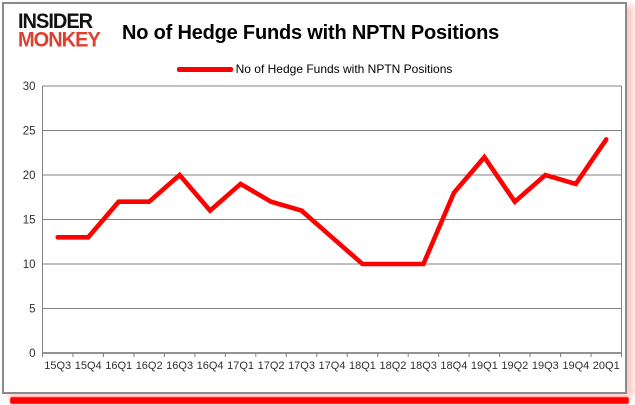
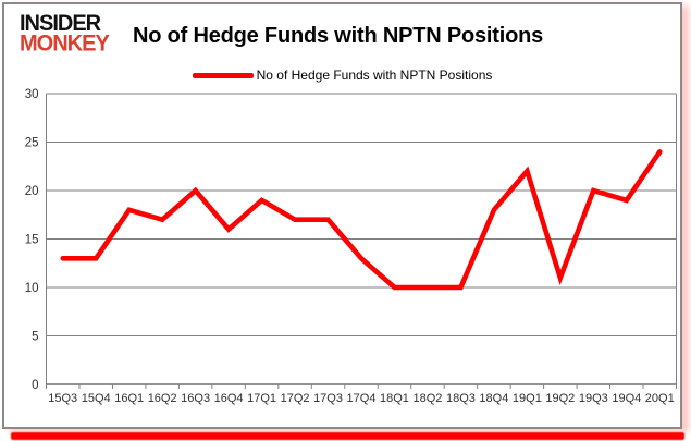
16Q1: 17 -> 18
17Q3: 16 -> 17
19Q2: 17 -> 11
